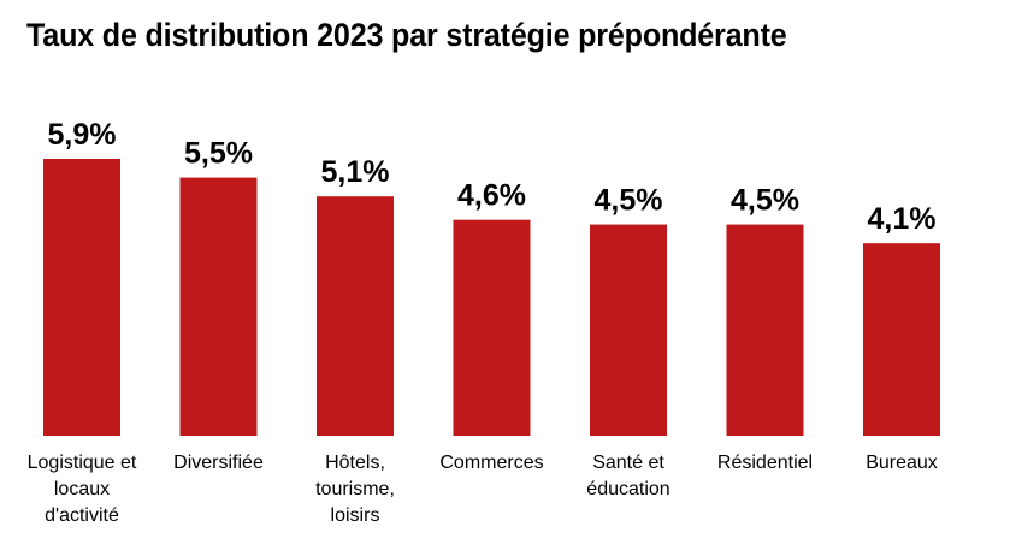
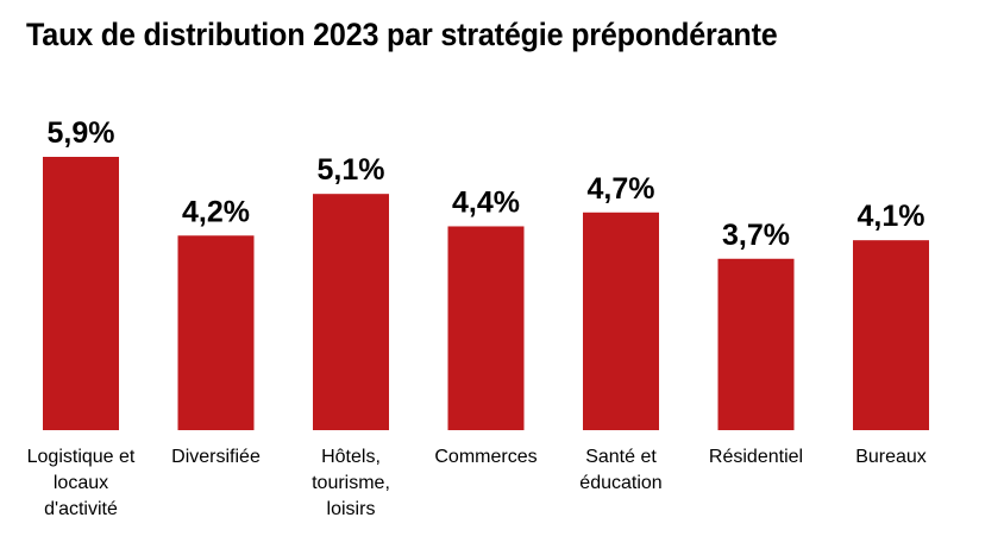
Diversifiée: 5,5% -> 4,2%
Commerces: 4,6% -> 4,4%
Santé et éducation: 4,5% -> 4,7%
Résidentiel: 4,5% -> 3,7%
